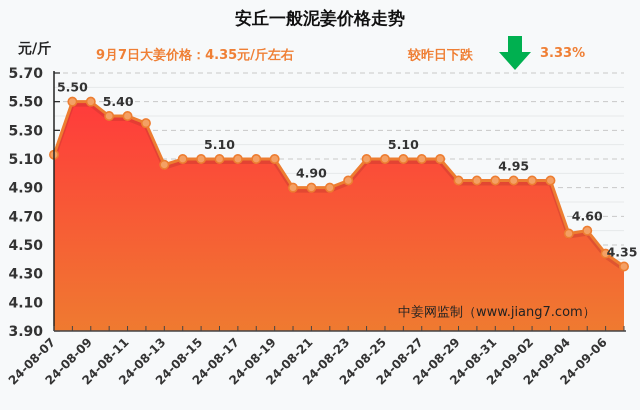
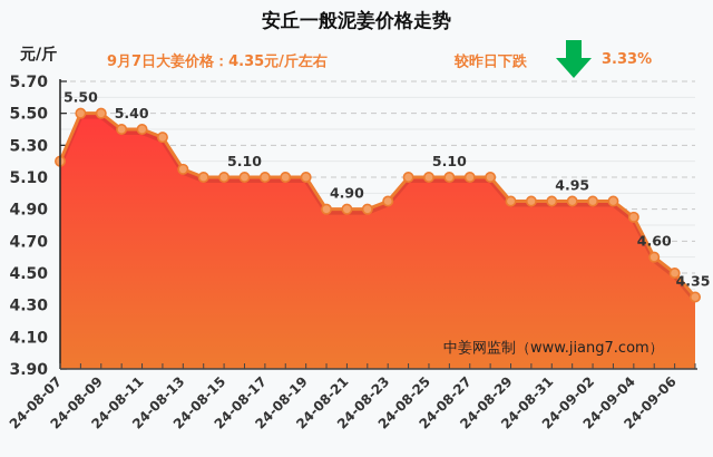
24-08-07: 5.13 -> 5.20
24-08-13: 5.06 -> 5.15
24-09-04: 4.58 -> 4.85
24-09-06: 4.44 -> 4.50
